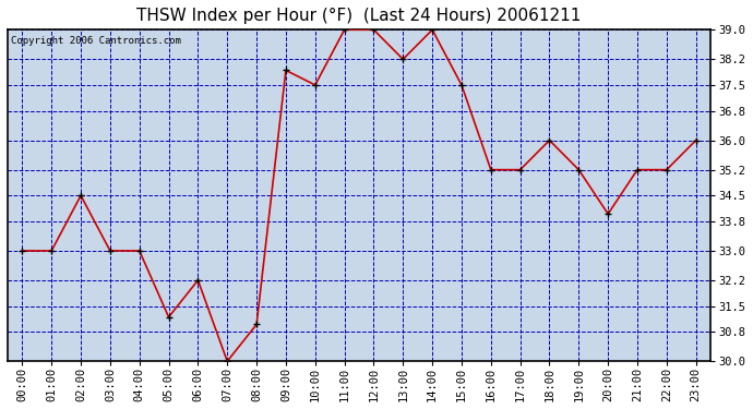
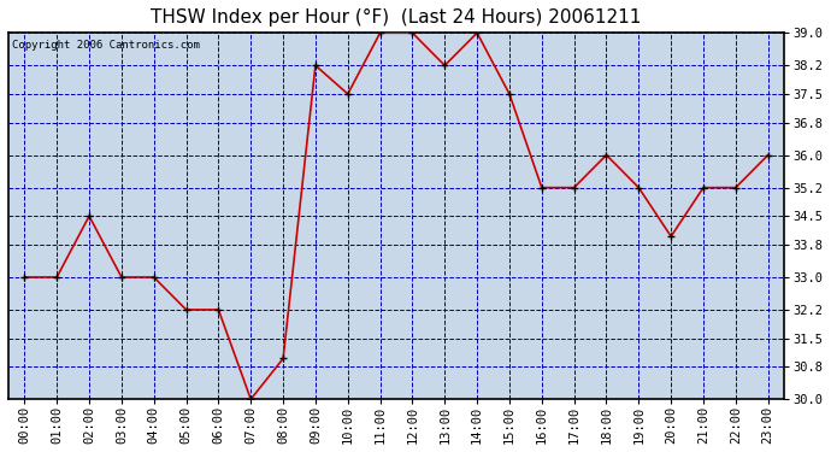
05:00: 31.2 -> 32.2
09:00: 37.9 -> 38.2
